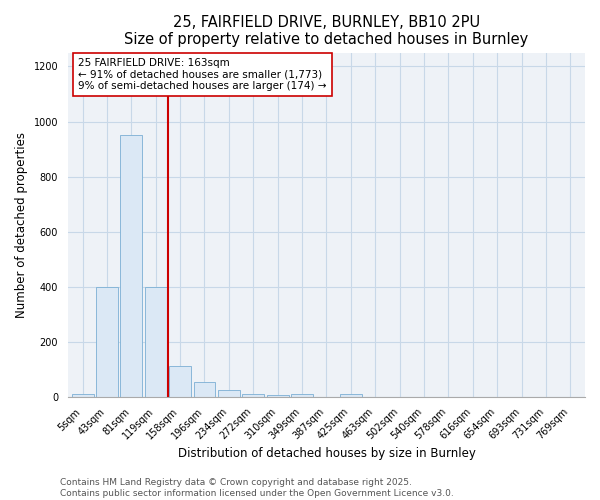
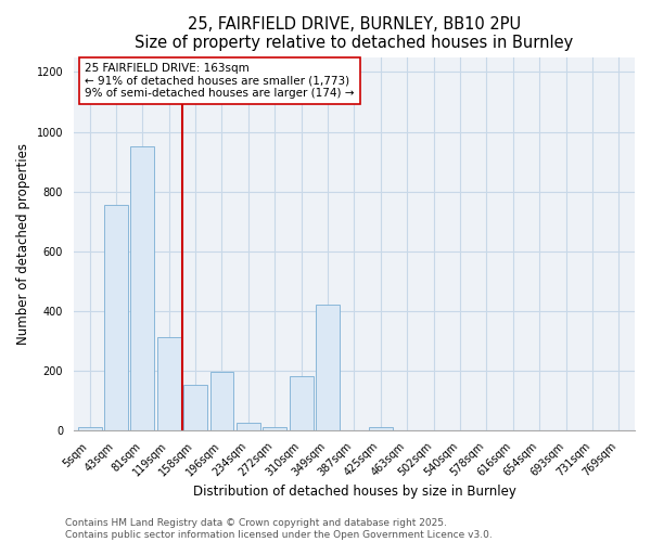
43sqm: 400 -> 755
119sqm: 400 -> 310
158sqm: 110 -> 150
196sqm: 55 -> 195
310sqm: 5 -> 180
349sqm: 10 -> 420
